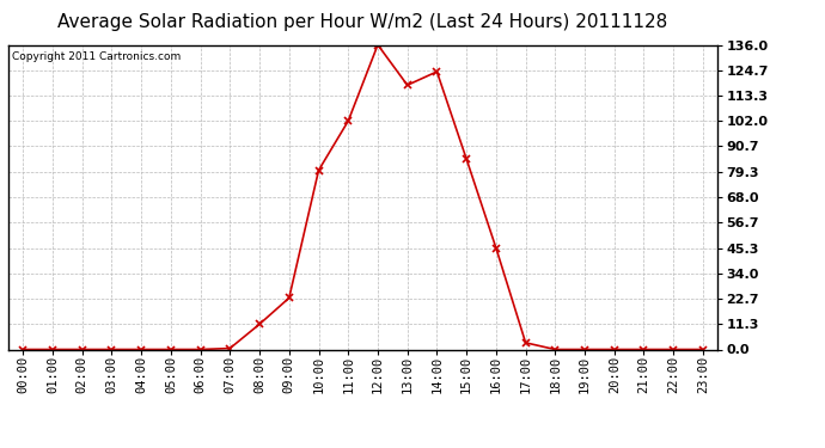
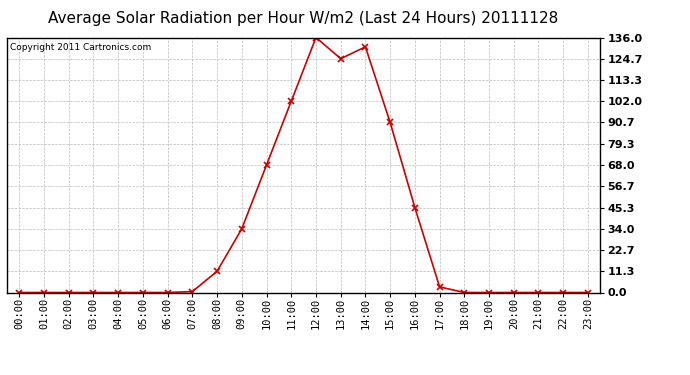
09:00: 23 -> 34
10:00: 80 -> 68
13:00: 118 -> 125
14:00: 124 -> 131
15:00: 85 -> 91
